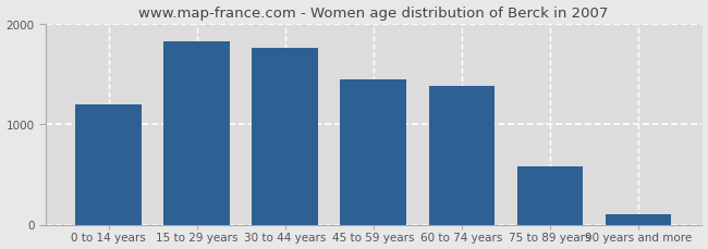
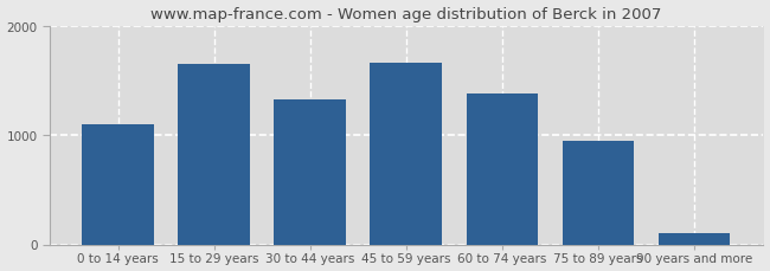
0 to 14 years: 1200 -> 1100
15 to 29 years: 1820 -> 1650
30 to 44 years: 1760 -> 1320
45 to 59 years: 1440 -> 1660
75 to 89 years: 580 -> 950
